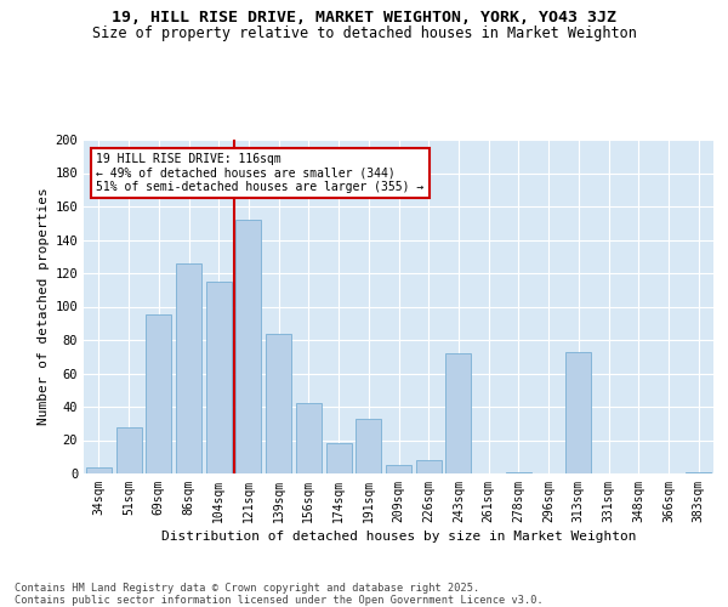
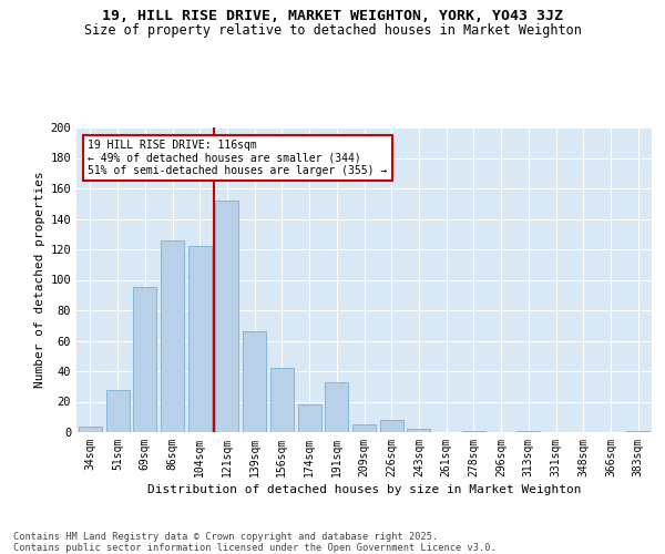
104sqm: 115 -> 122
139sqm: 84 -> 66
243sqm: 72 -> 2
313sqm: 73 -> 1
